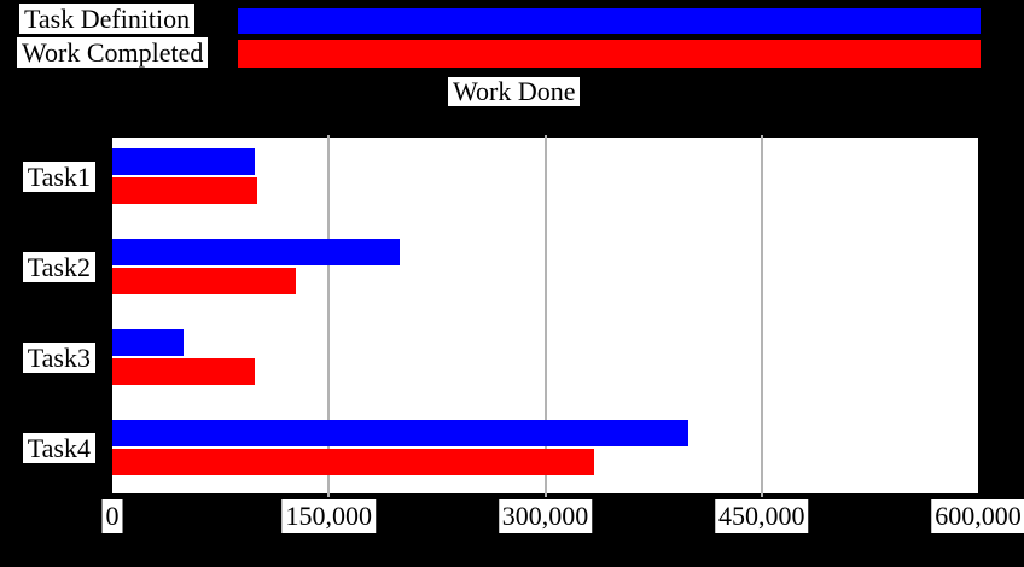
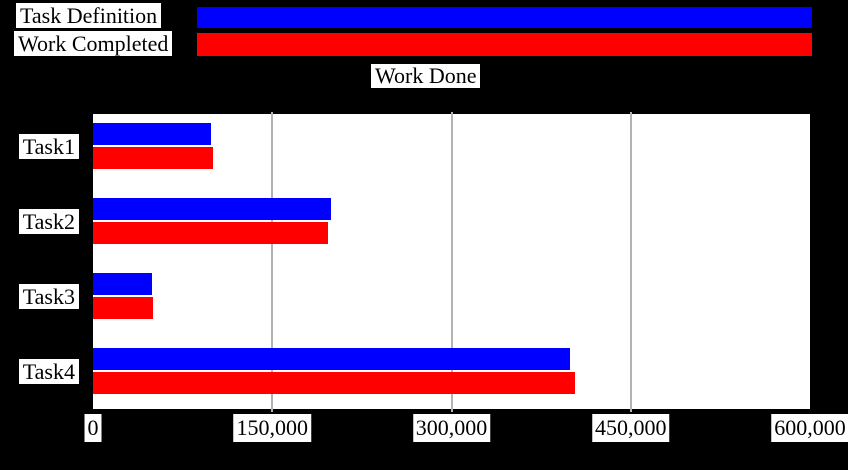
Work Completed/Task2: 127000 -> 197000
Work Completed/Task3: 99000 -> 50000
Work Completed/Task4: 334000 -> 403000
